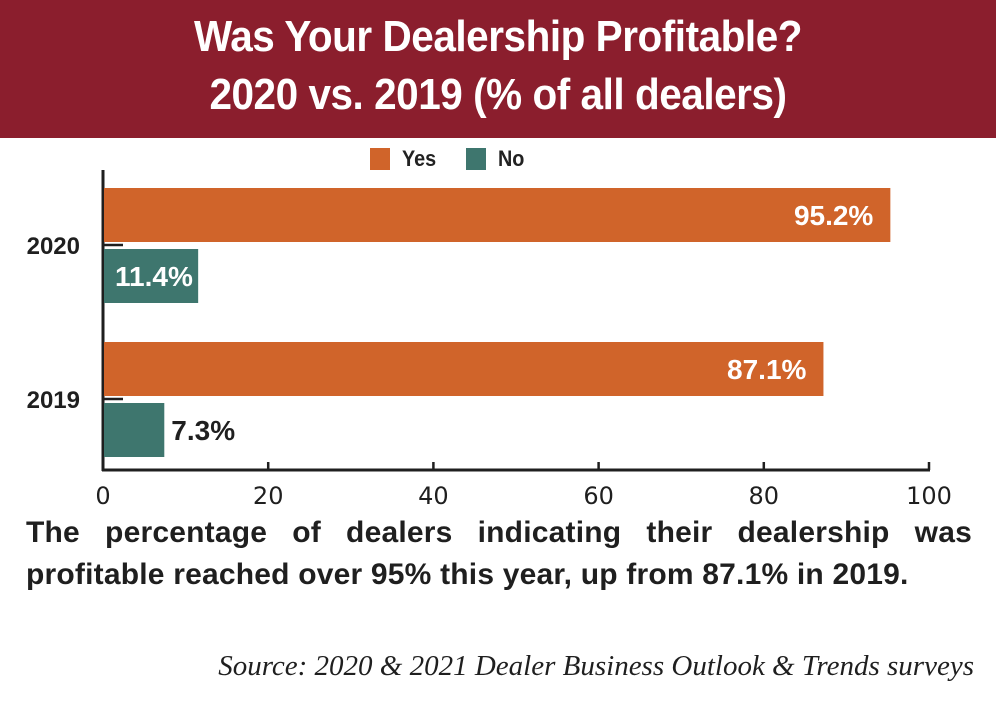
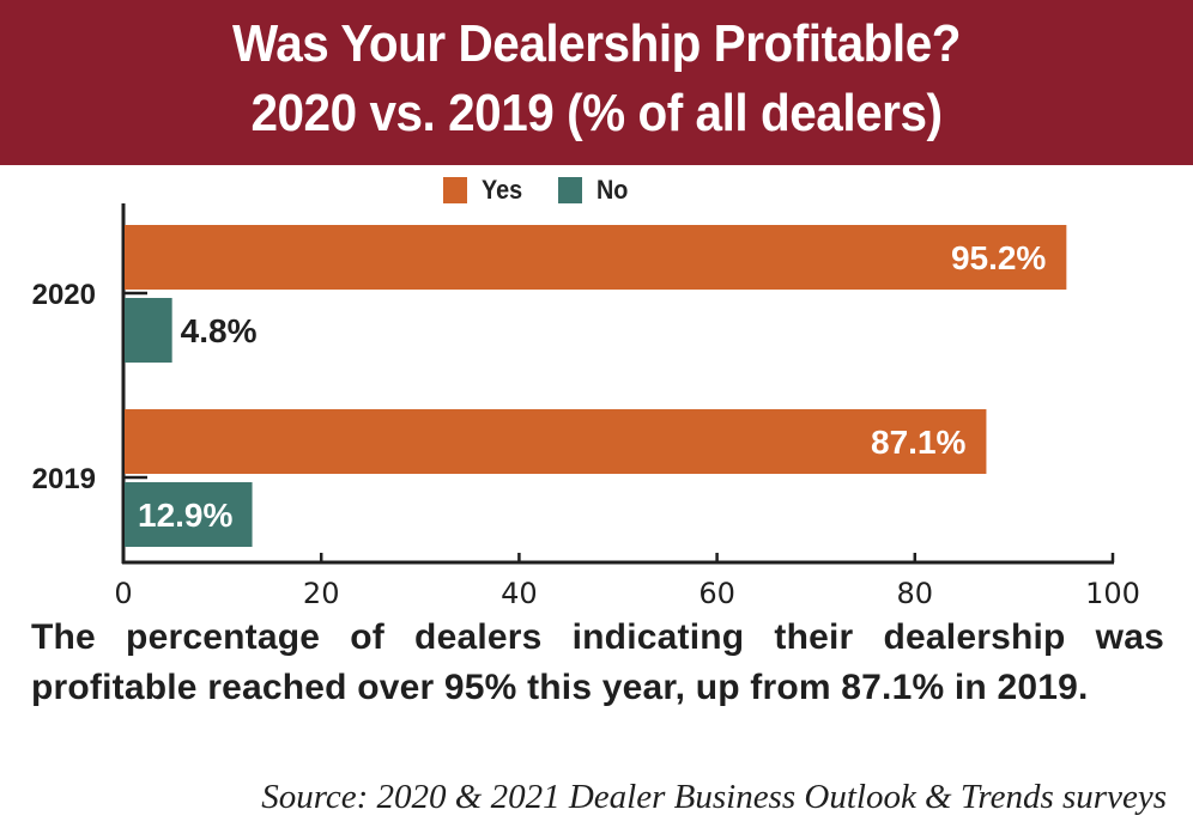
No/2020: 11.4% -> 4.8%
No/2019: 7.3% -> 12.9%
